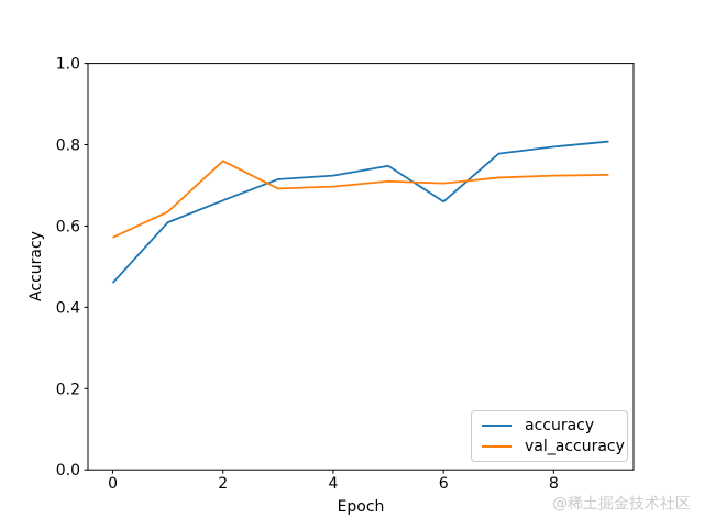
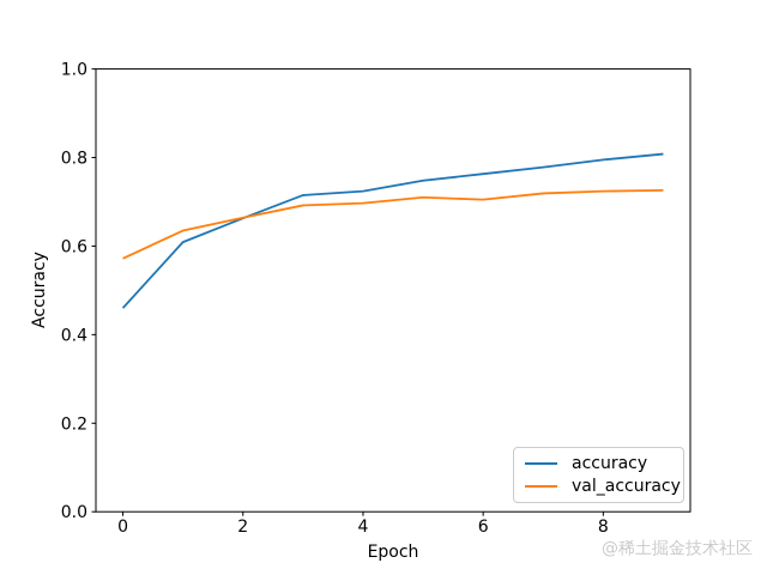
val_accuracy/2: 0.76 -> 0.66
accuracy/6: 0.66 -> 0.76
